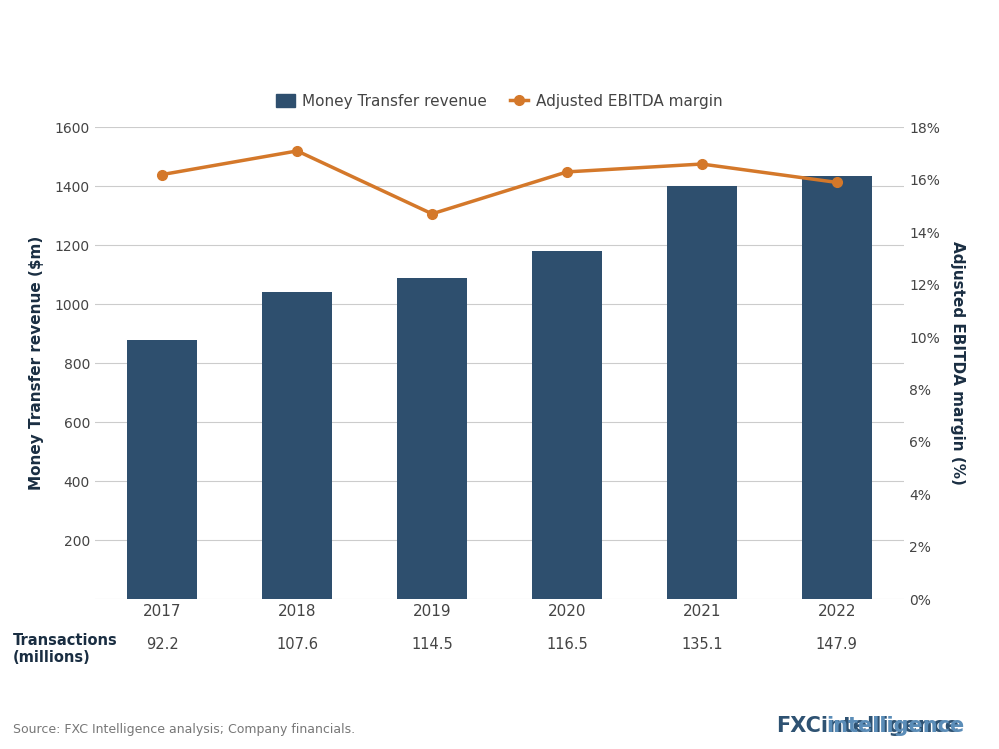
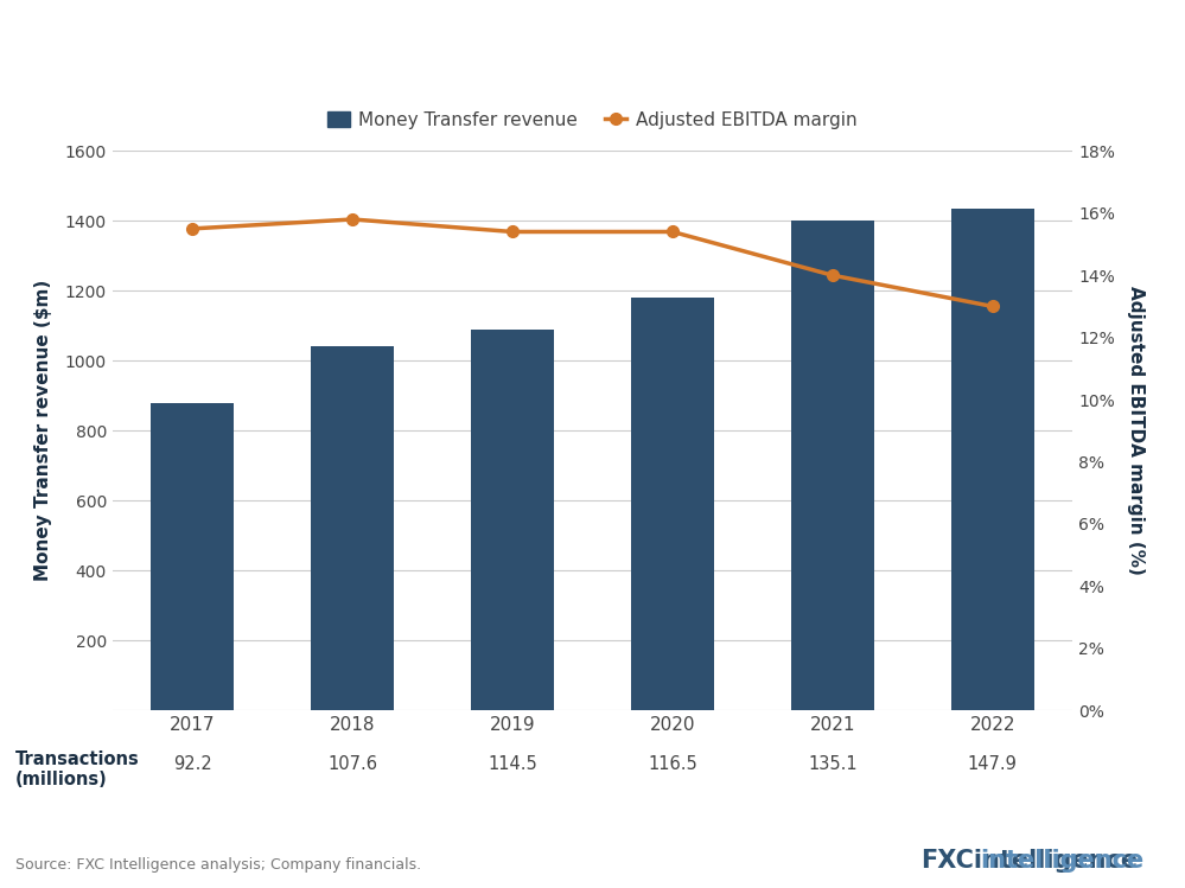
Adjusted EBITDA margin/2017: 16.2% -> 15.5%
Adjusted EBITDA margin/2018: 17.1% -> 15.8%
Adjusted EBITDA margin/2019: 14.7% -> 15.4%
Adjusted EBITDA margin/2020: 16.3% -> 15.4%
Adjusted EBITDA margin/2021: 16.6% -> 14.0%
Adjusted EBITDA margin/2022: 15.9% -> 13.0%
